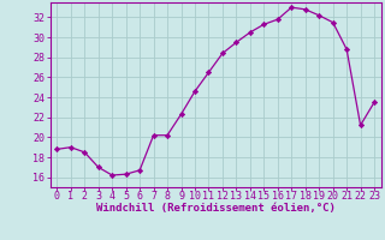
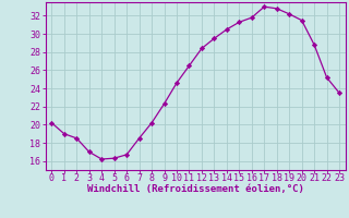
0: 18.8 -> 20.2
7: 20.2 -> 18.5
22: 21.2 -> 25.2
